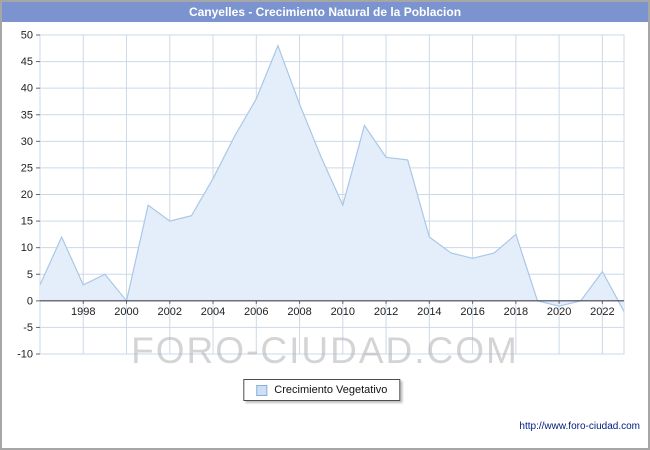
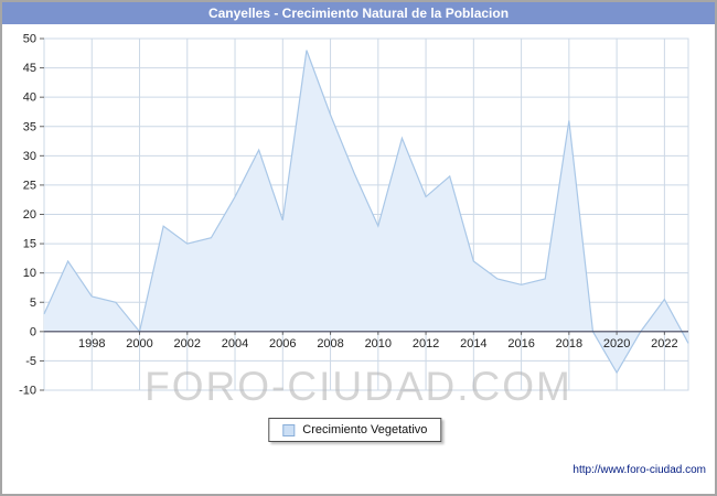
1998: 3 -> 6
2006: 38 -> 19
2012: 27 -> 23
2018: 12 -> 36
2020: -1 -> -7
